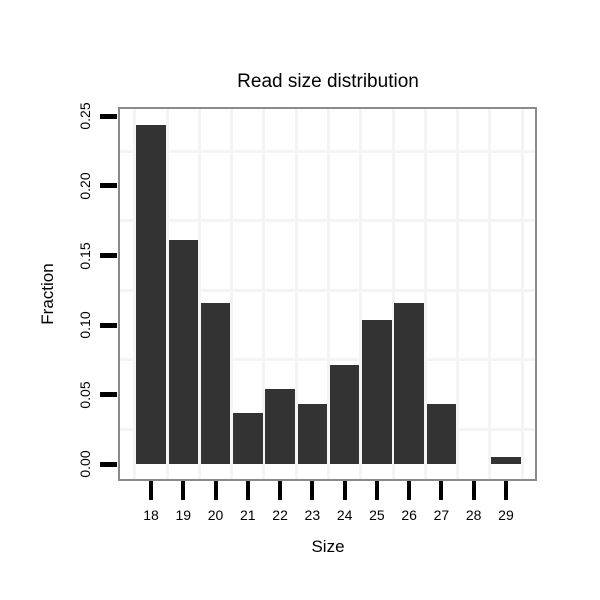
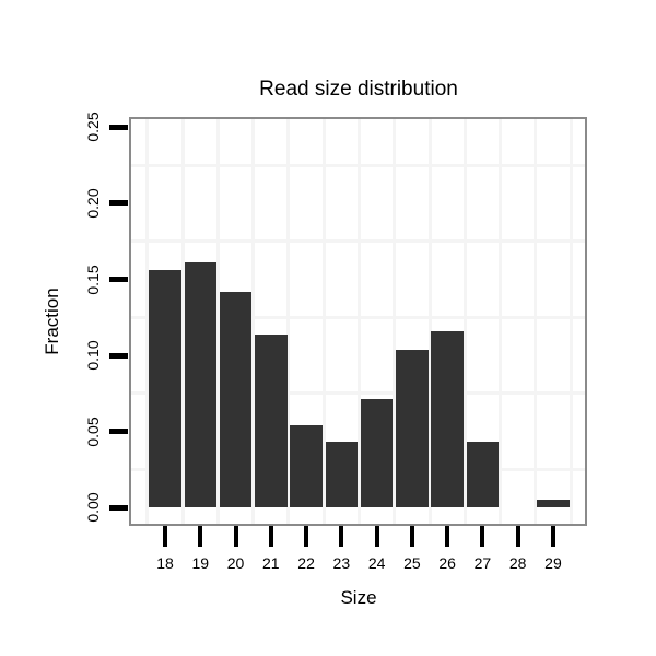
18: 0.244 -> 0.156
20: 0.116 -> 0.142
21: 0.037 -> 0.114
